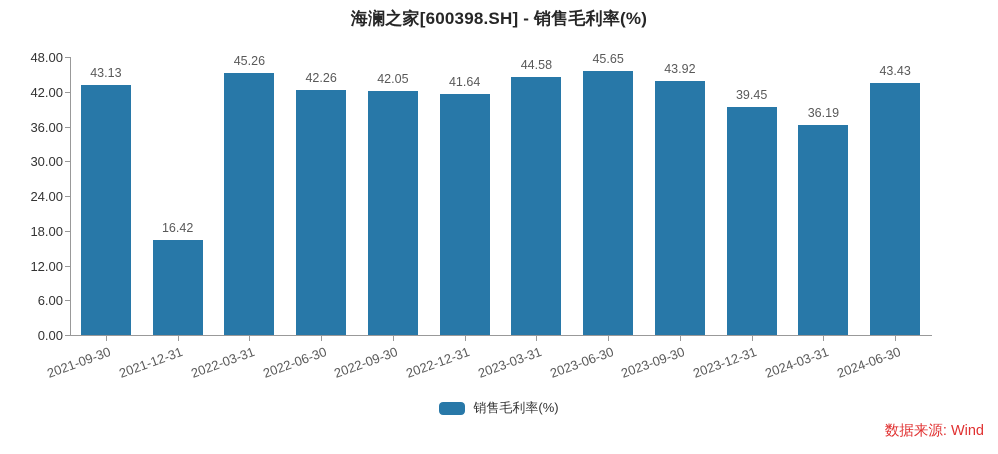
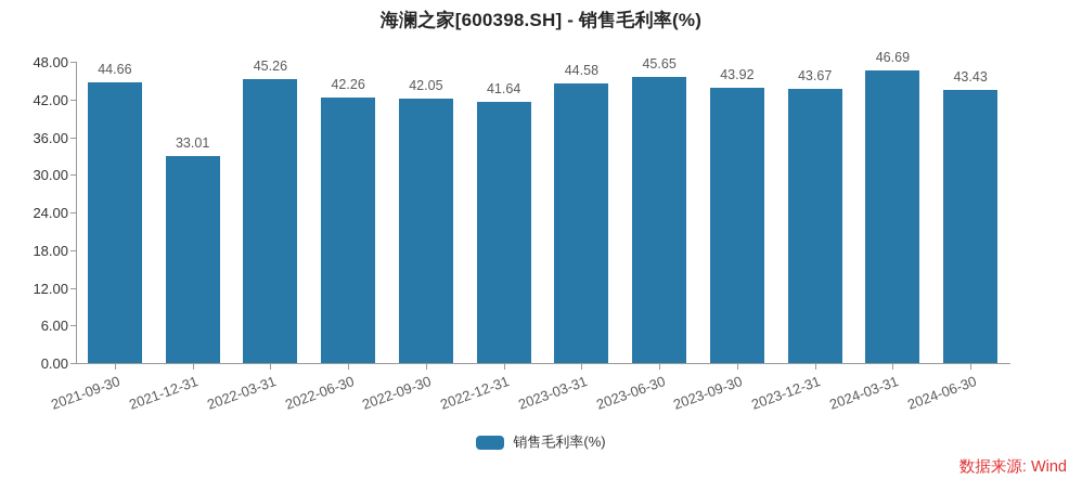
2021-09-30: 43.13 -> 44.66
2021-12-31: 16.42 -> 33.01
2023-12-31: 39.45 -> 43.67
2024-03-31: 36.19 -> 46.69
